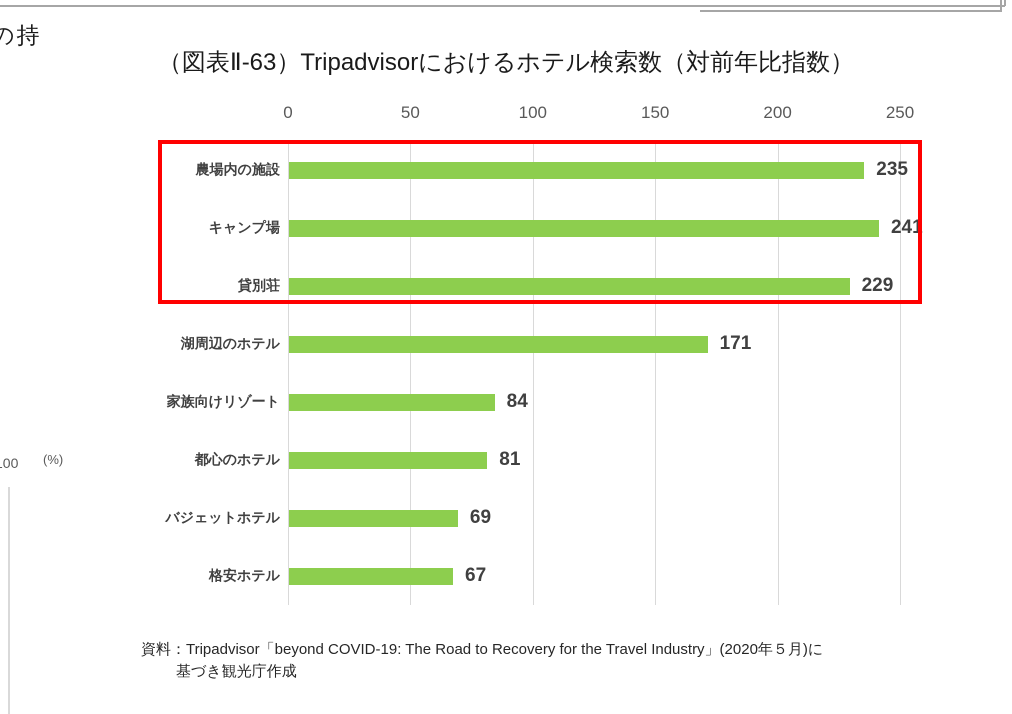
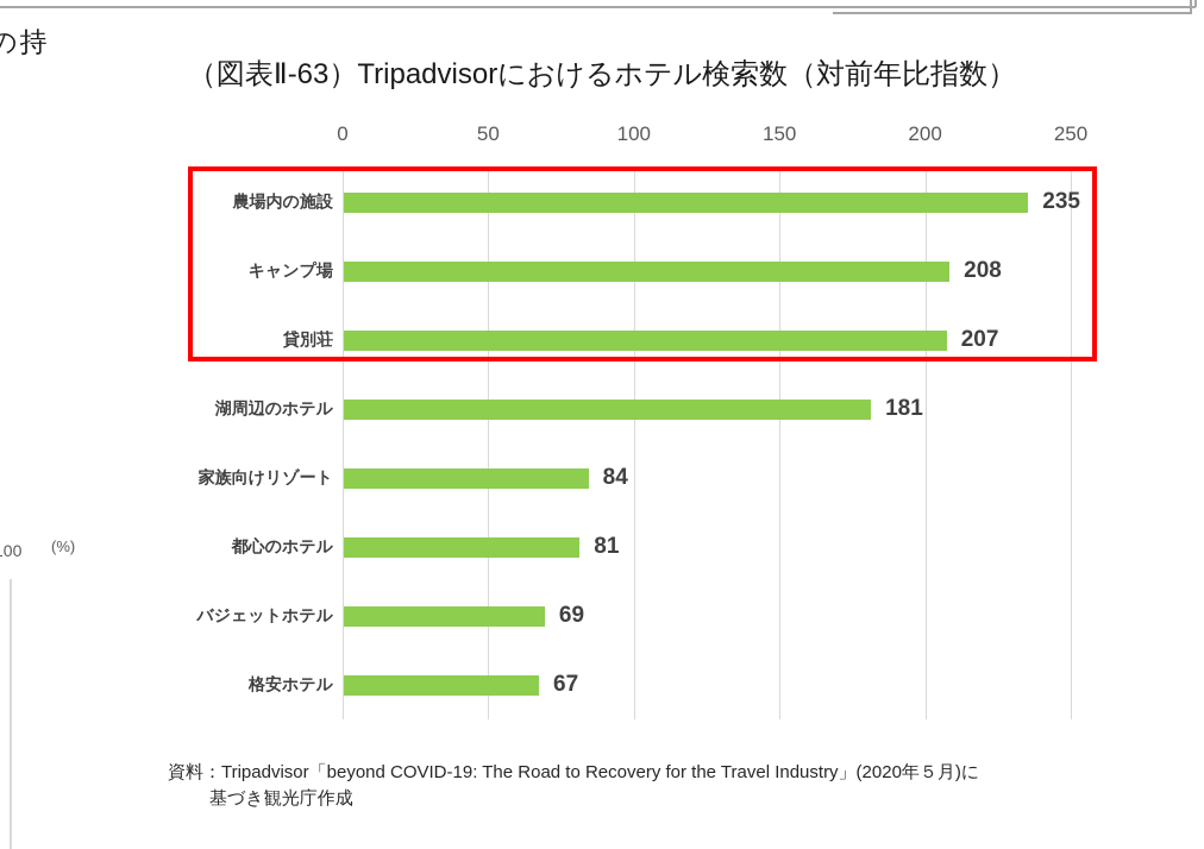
キャンプ場: 241 -> 208
貸別荘: 229 -> 207
湖周辺のホテル: 171 -> 181
